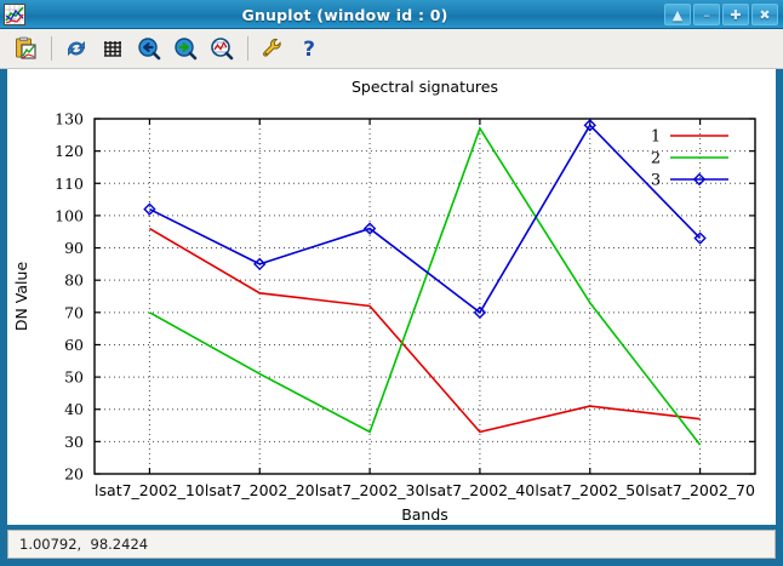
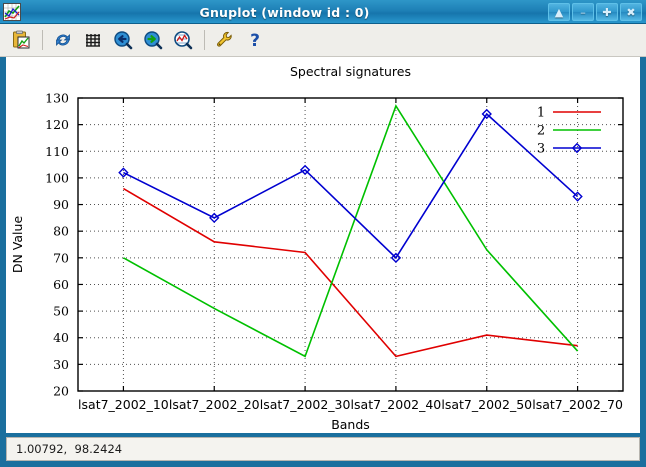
3/lsat7_2002_30: 96 -> 103
3/lsat7_2002_50: 128 -> 124
2/lsat7_2002_70: 29 -> 35
